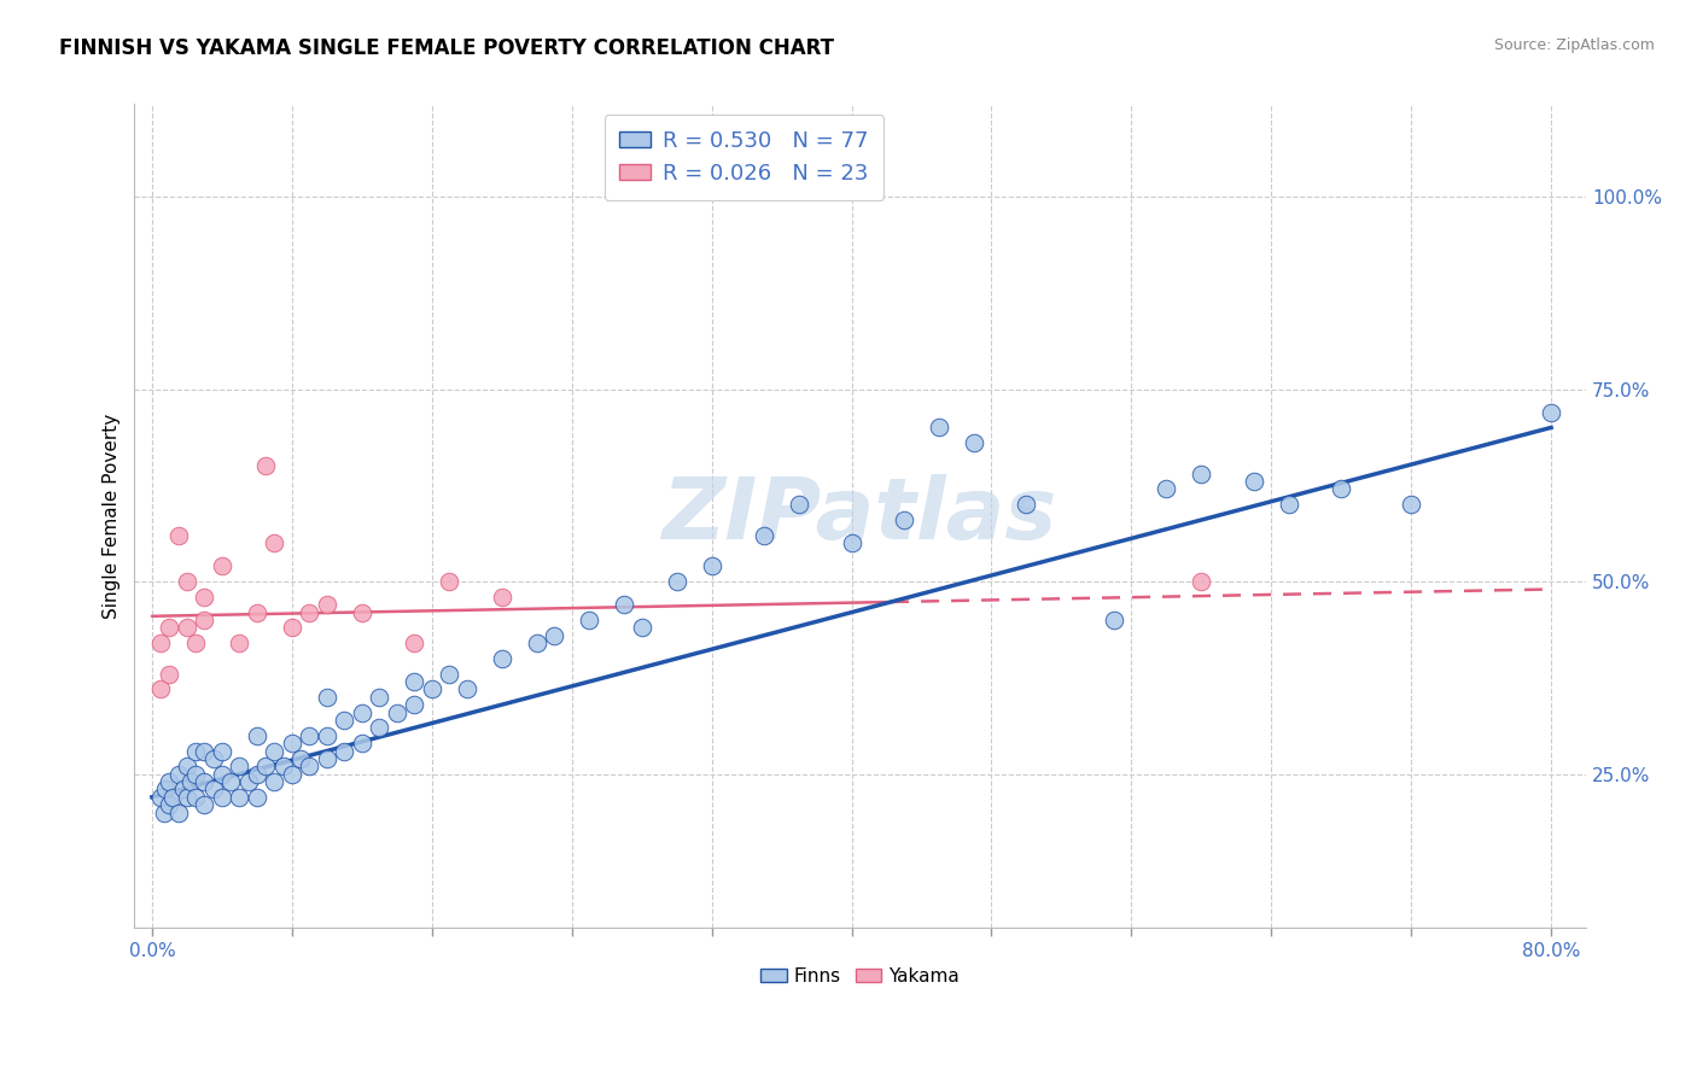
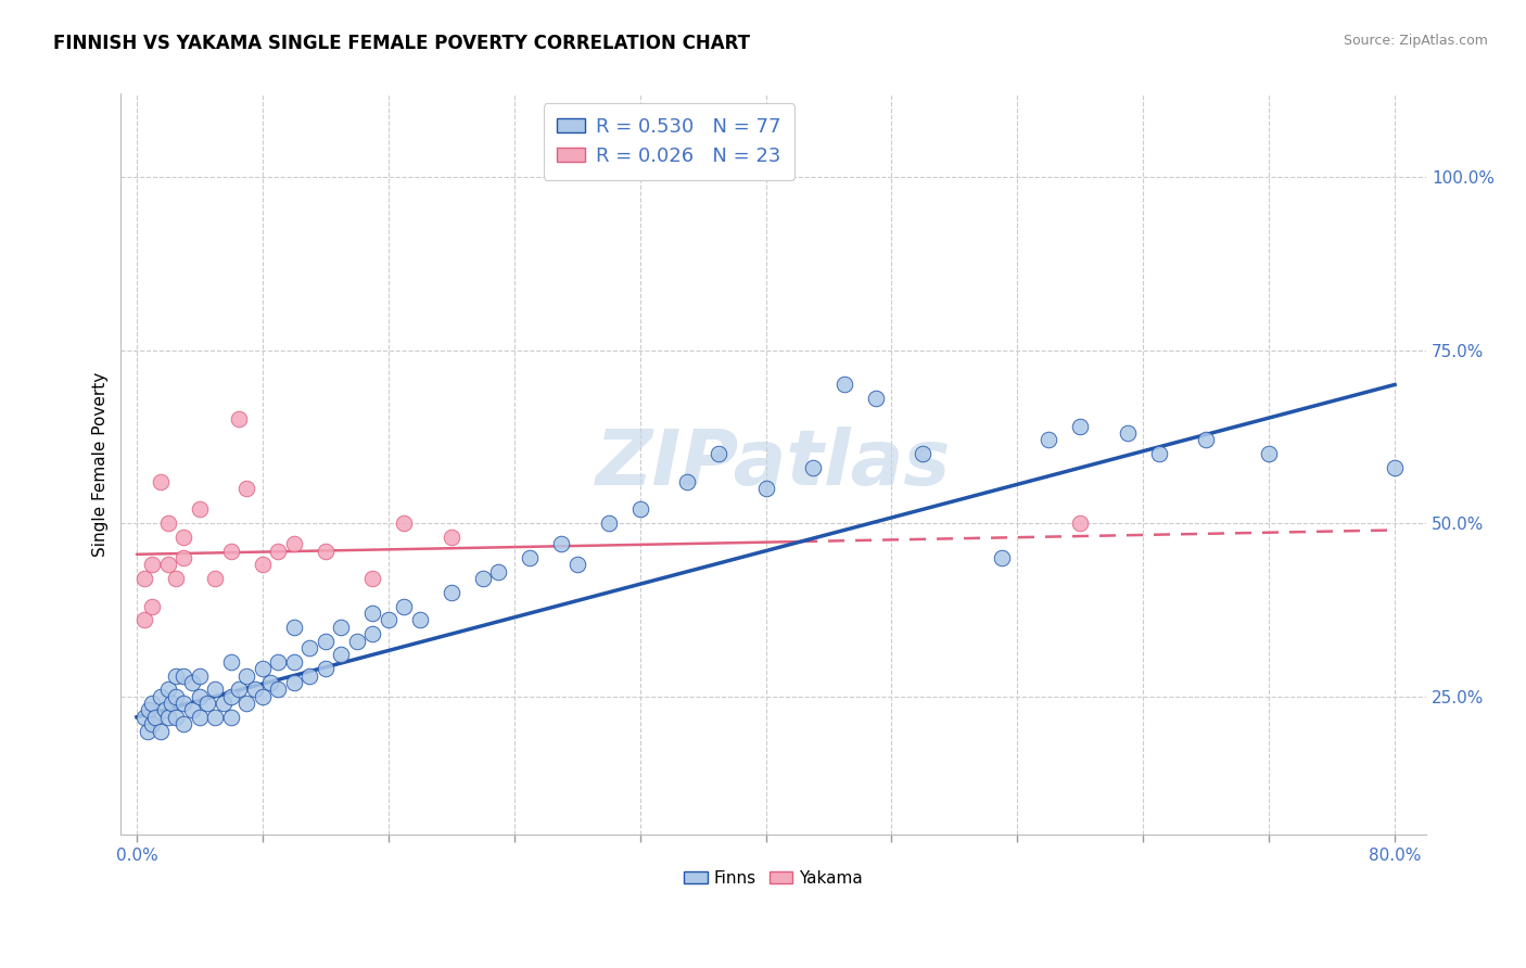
Finns/80.0%: 72% -> 58%
